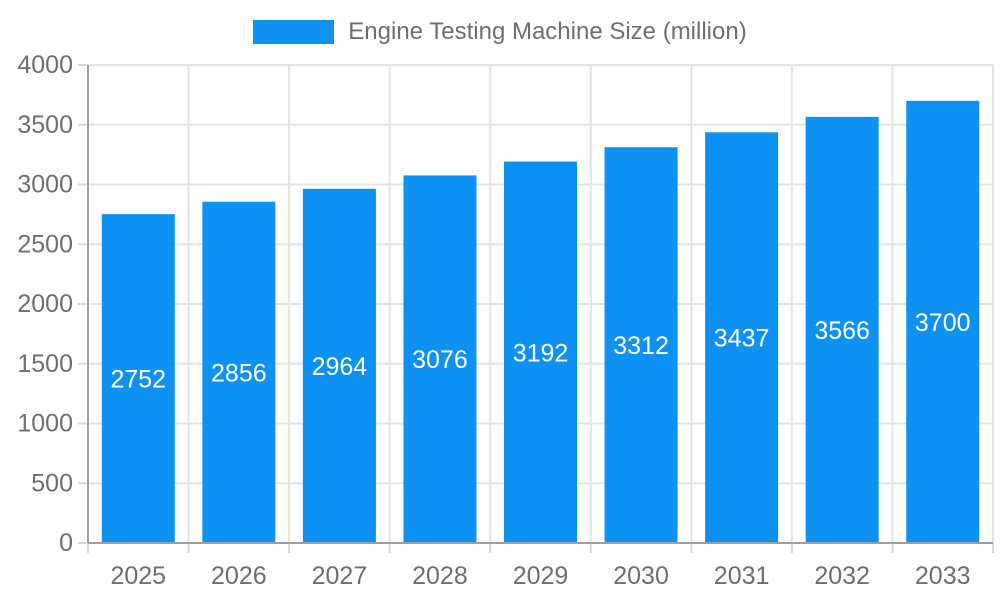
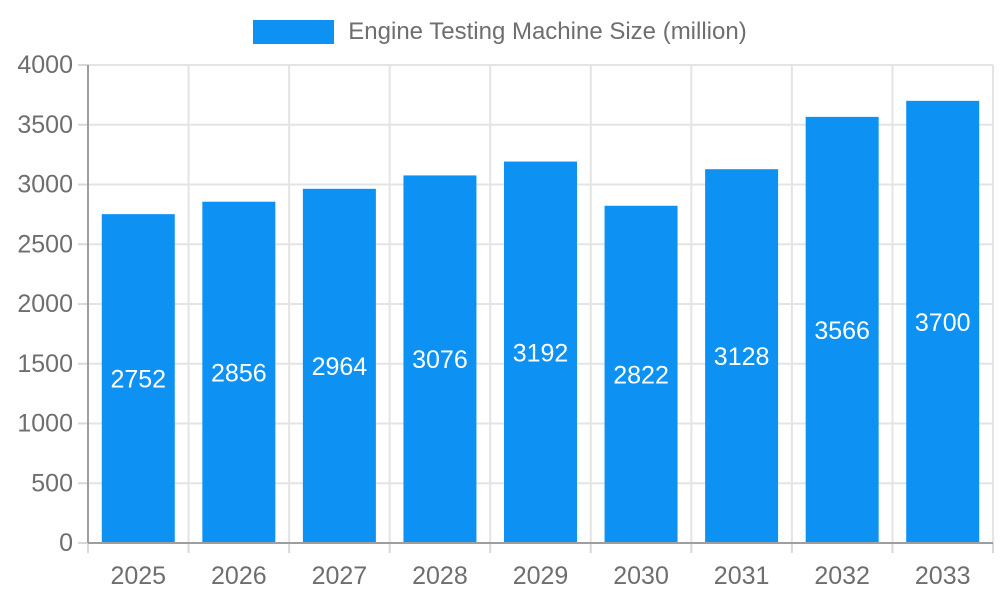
2030: 3312 -> 2822
2031: 3437 -> 3128
